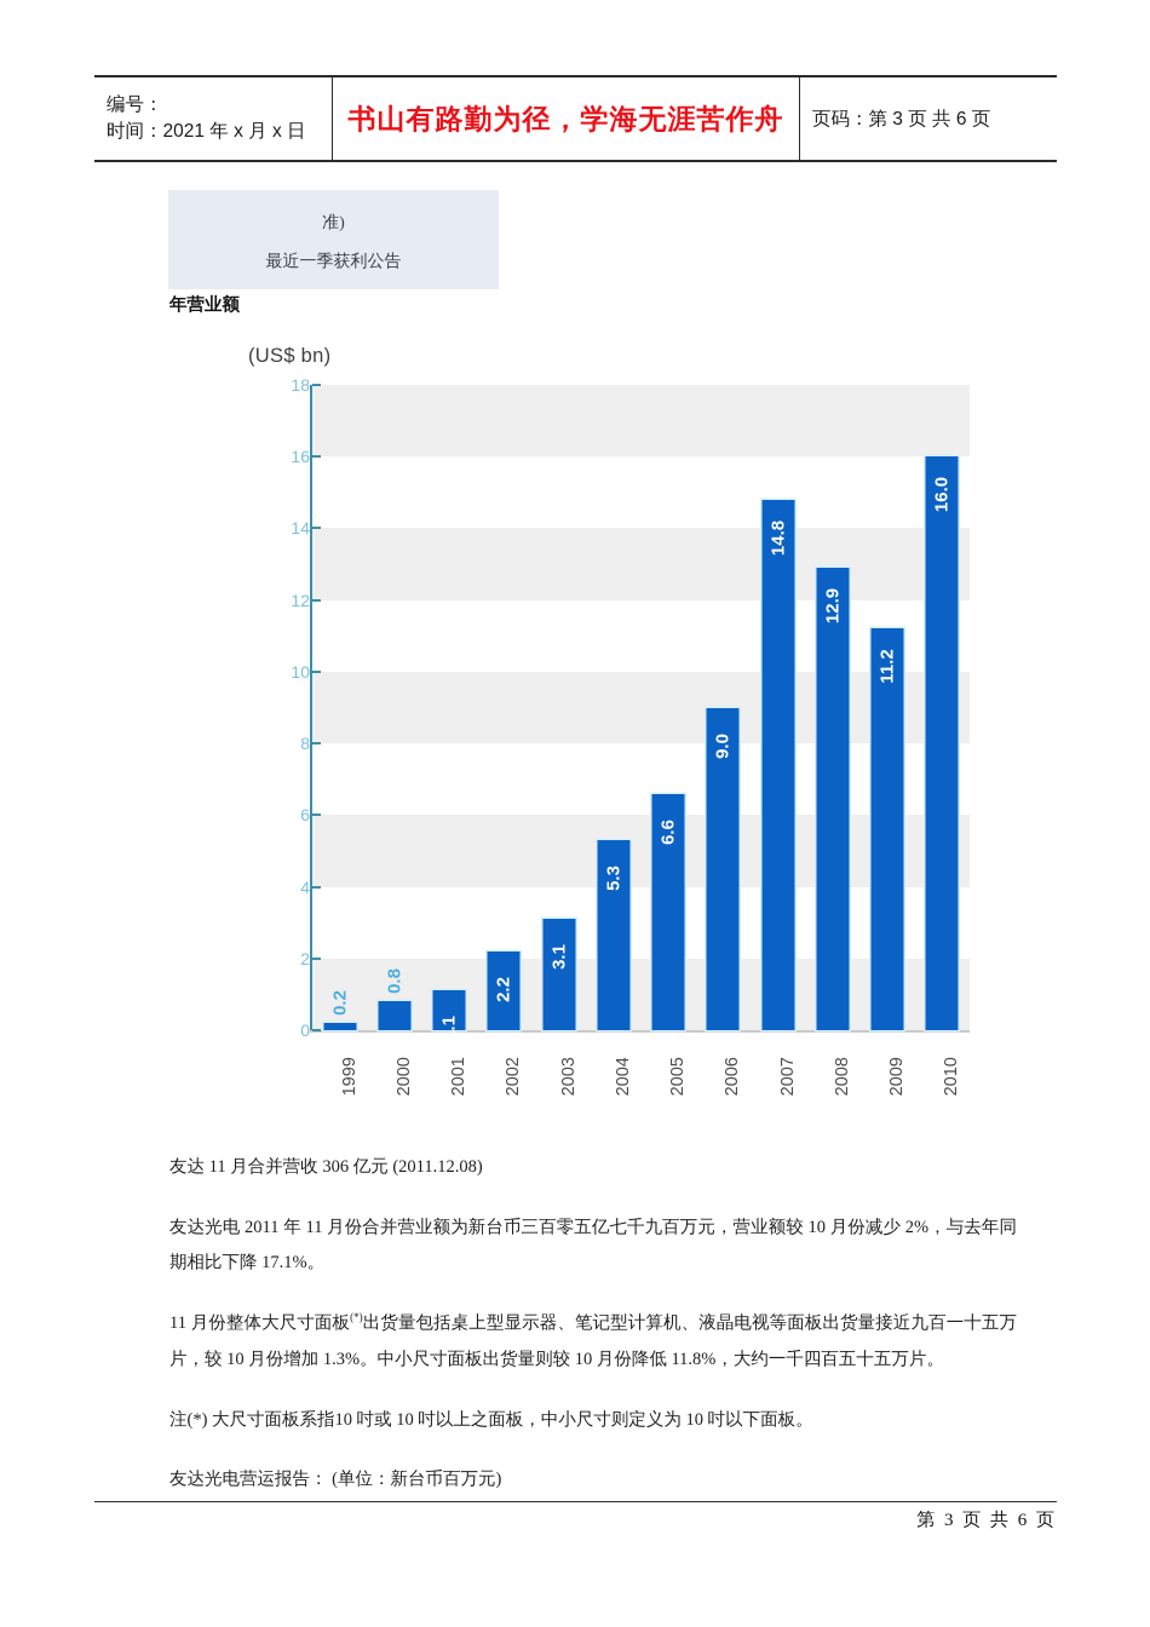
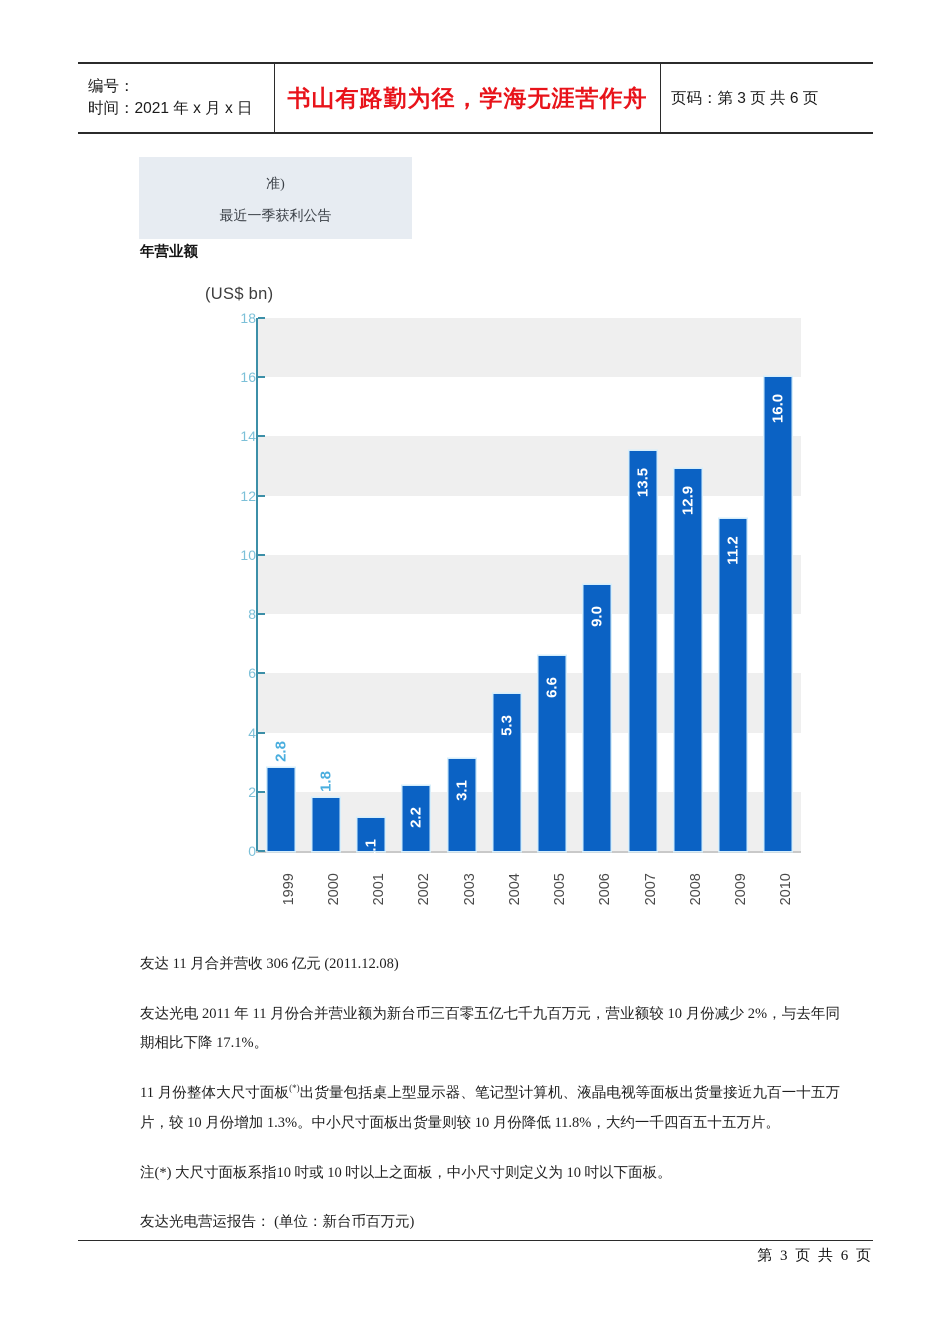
1999: 0.2 -> 2.8
2000: 0.8 -> 1.8
2007: 14.8 -> 13.5
